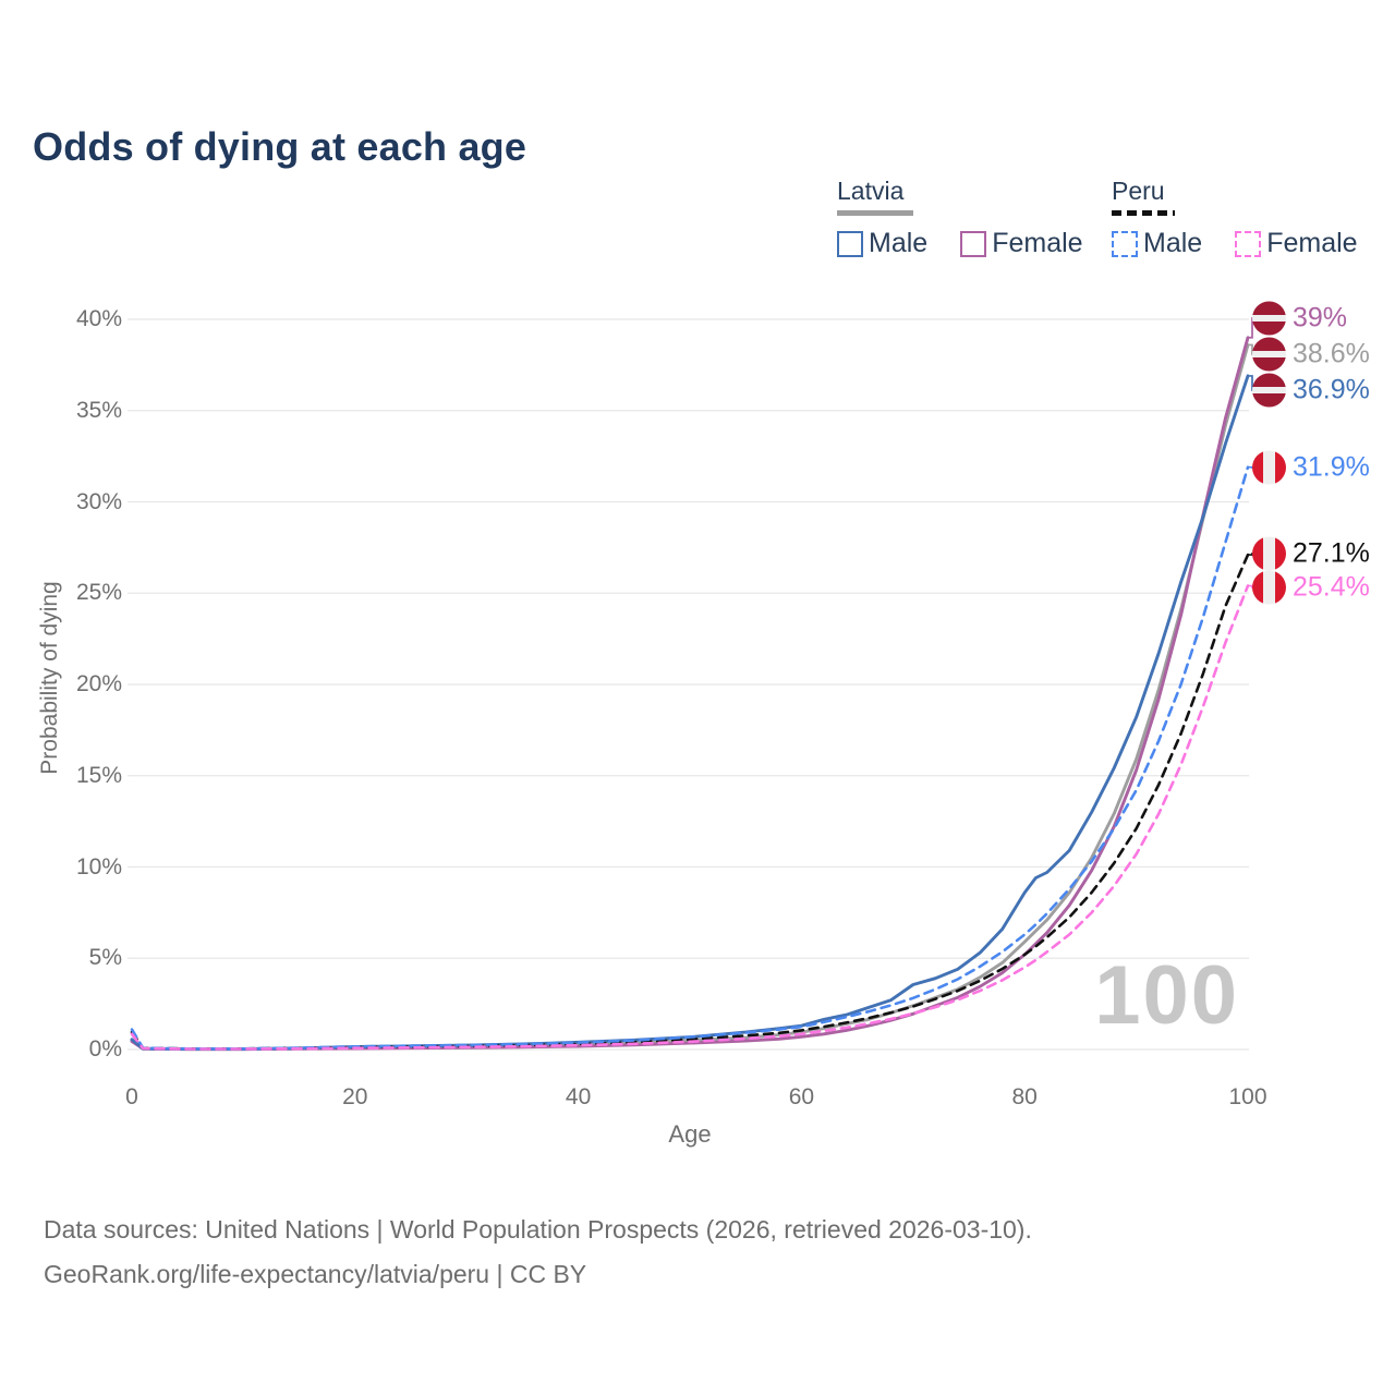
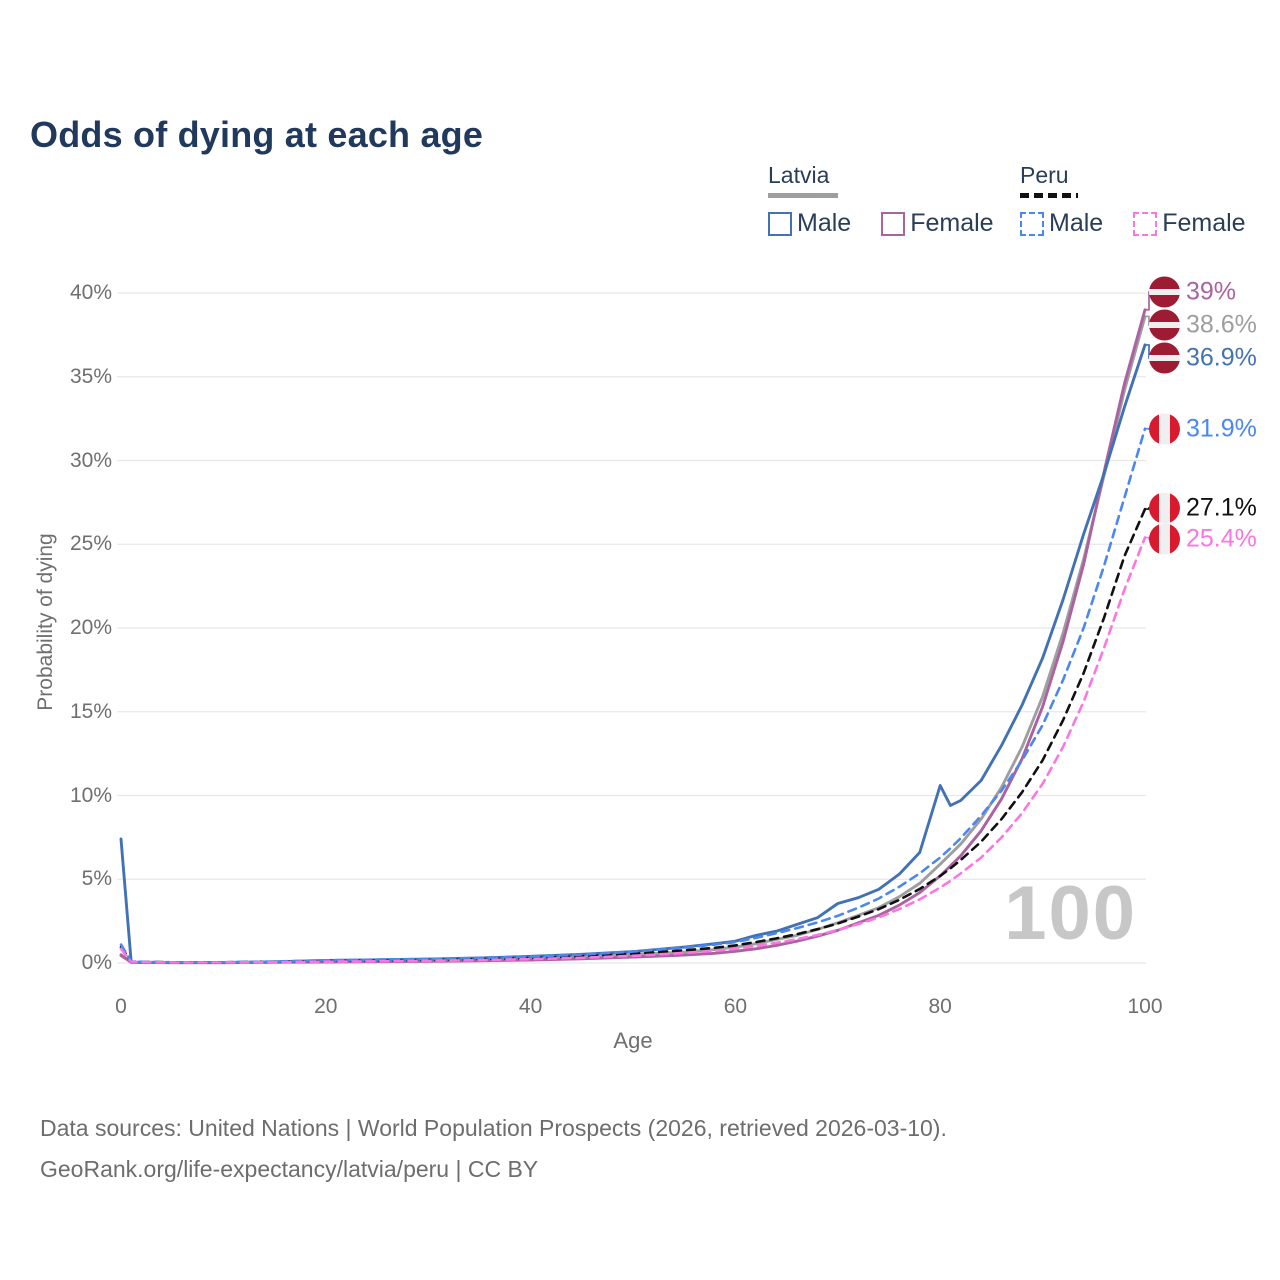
Latvia Male/0: 0.6% -> 7.4%
Latvia Male/80: 8.6% -> 10.6%
